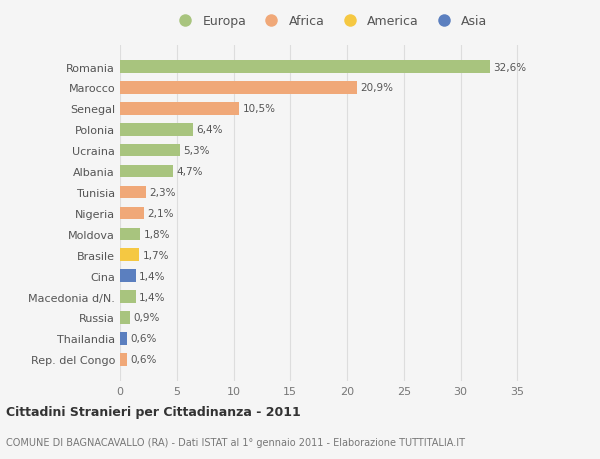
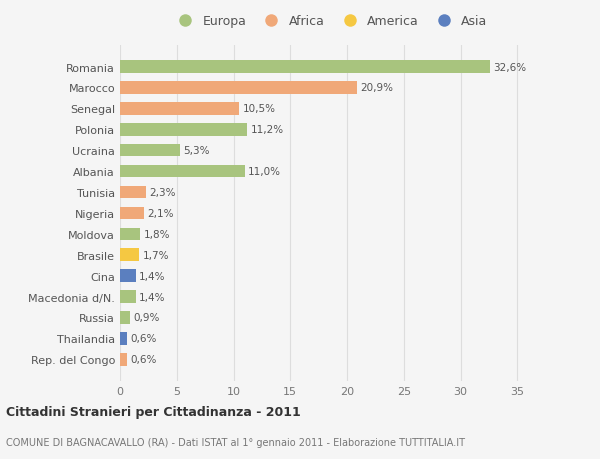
Polonia: 6,4% -> 11,2%
Albania: 4,7% -> 11,0%
